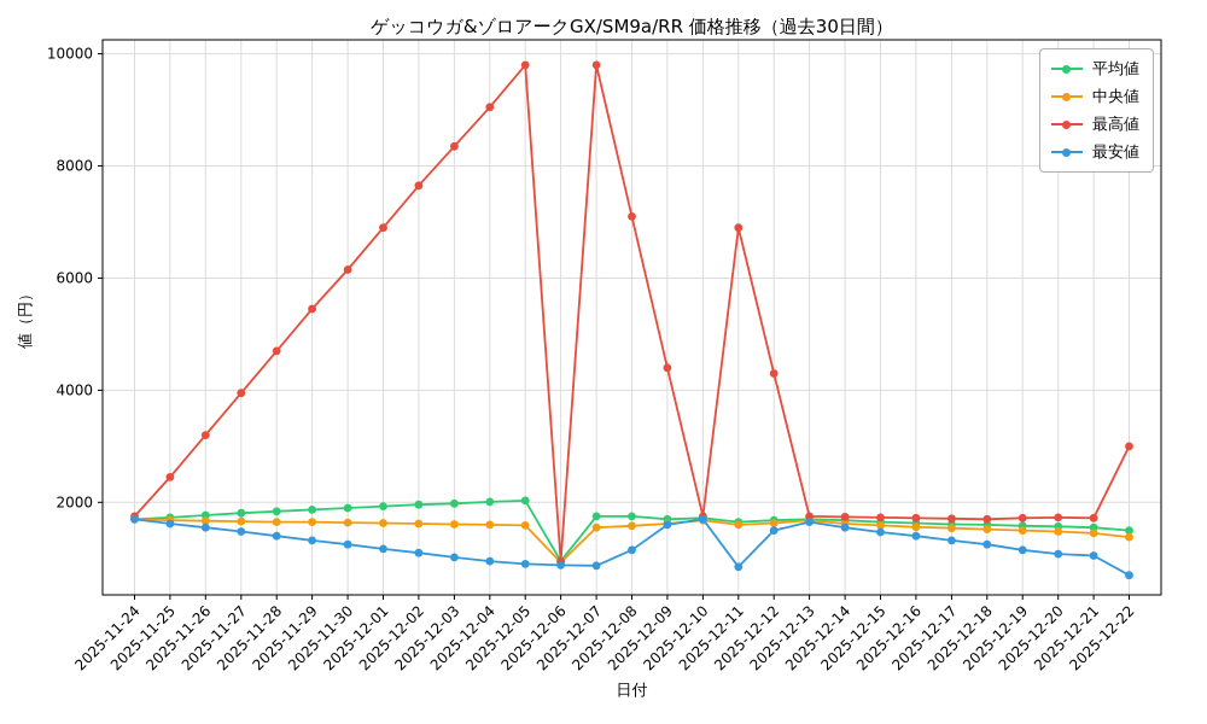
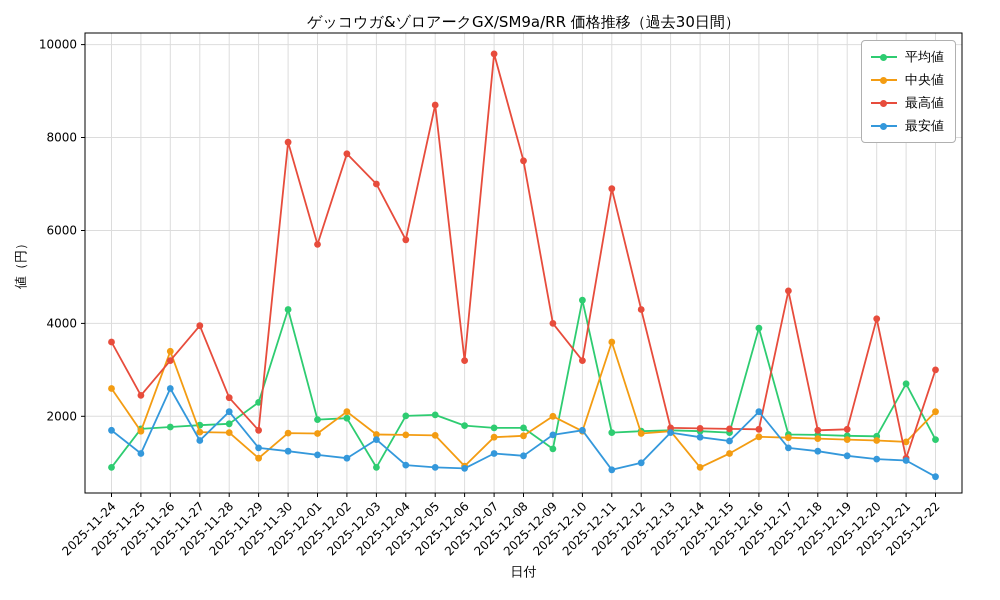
平均値/2025-11-24: 1700 -> 900
中央値/2025-11-24: 1700 -> 2600
最高値/2025-11-24: 1800 -> 3600
最安値/2025-11-25: 1600 -> 1200
中央値/2025-11-26: 1700 -> 3400
最安値/2025-11-26: 1600 -> 2600
最高値/2025-11-28: 4700 -> 2400
最安値/2025-11-28: 1400 -> 2100
平均値/2025-11-29: 1900 -> 2300
中央値/2025-11-29: 1600 -> 1100
最高値/2025-11-29: 5400 -> 1700
平均値/2025-11-30: 1900 -> 4300
最高値/2025-11-30: 6200 -> 7900
最高値/2025-12-01: 6900 -> 5700
中央値/2025-12-02: 1600 -> 2100
平均値/2025-12-03: 2000 -> 900
最高値/2025-12-03: 8400 -> 7000
最安値/2025-12-03: 1000 -> 1500
最高値/2025-12-04: 9000 -> 5800
最高値/2025-12-05: 9800 -> 8700
平均値/2025-12-06: 1000 -> 1800
最高値/2025-12-06: 1000 -> 3200
最安値/2025-12-07: 900 -> 1200
最高値/2025-12-08: 7100 -> 7500
平均値/2025-12-09: 1700 -> 1300
中央値/2025-12-09: 1600 -> 2000
最高値/2025-12-09: 4400 -> 4000
平均値/2025-12-10: 1700 -> 4500
最高値/2025-12-10: 1800 -> 3200
中央値/2025-12-11: 1600 -> 3600
最安値/2025-12-12: 1500 -> 1000
中央値/2025-12-14: 1600 -> 900
中央値/2025-12-15: 1600 -> 1200
平均値/2025-12-16: 1600 -> 3900
最安値/2025-12-16: 1400 -> 2100
最高値/2025-12-17: 1700 -> 4700
最高値/2025-12-20: 1700 -> 4100
平均値/2025-12-21: 1600 -> 2700
最高値/2025-12-21: 1700 -> 1100
中央値/2025-12-22: 1400 -> 2100
